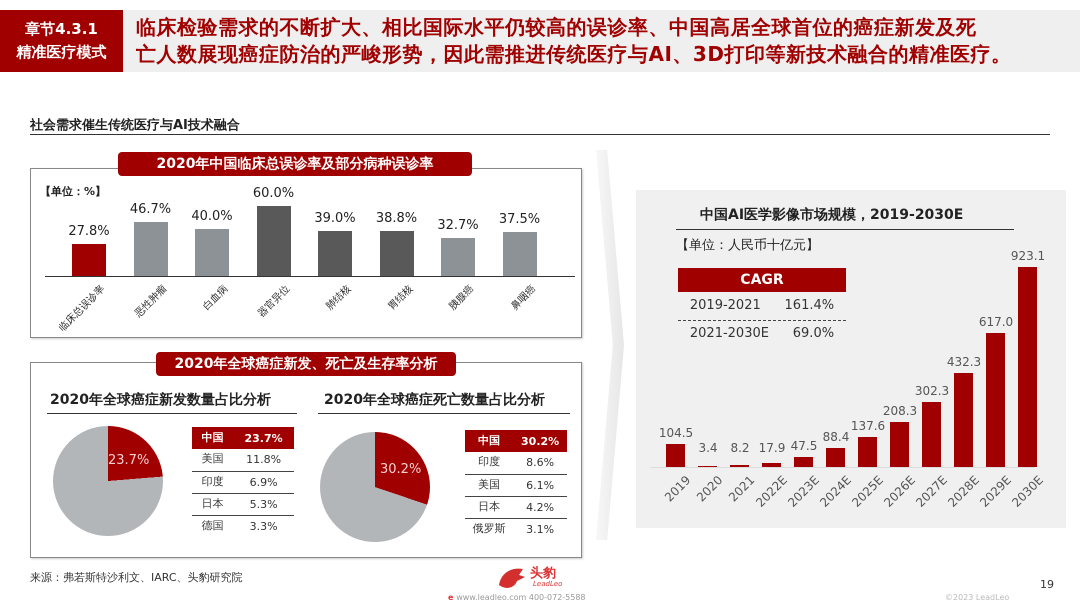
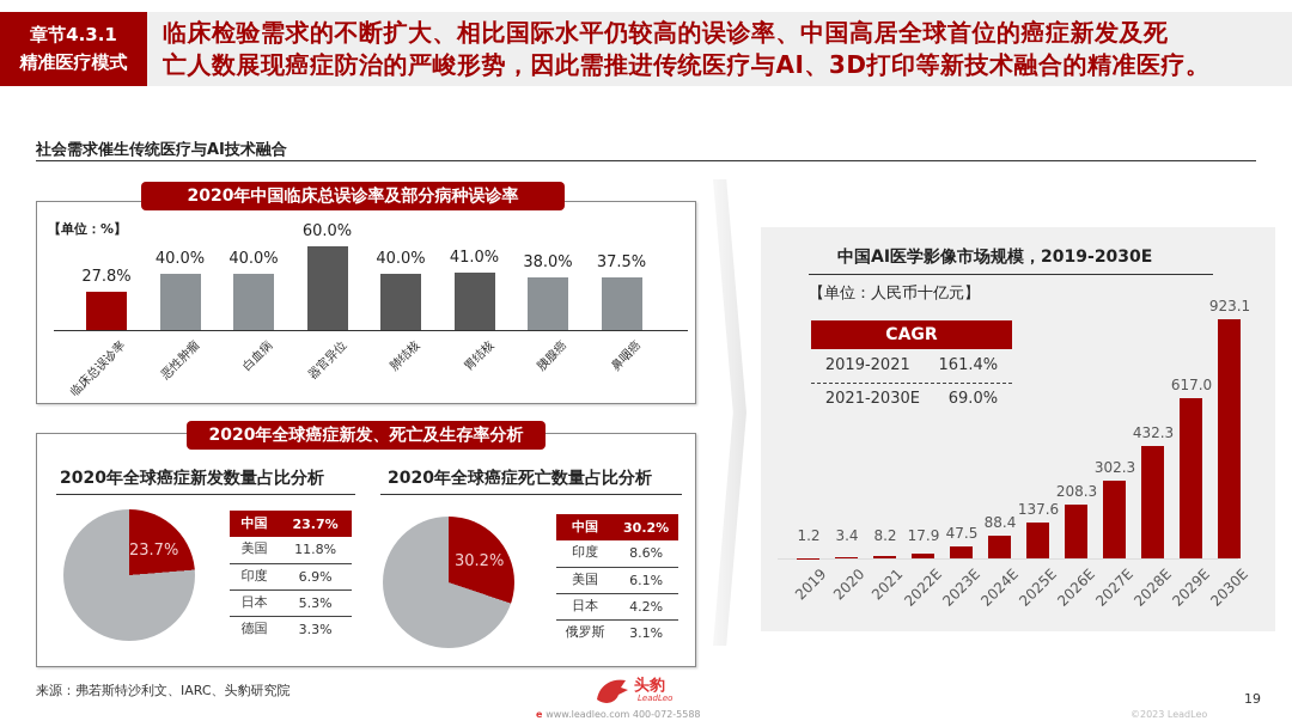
2020年中国临床总误诊率及部分病种误诊率/恶性肿瘤: 46.7% -> 40.0%
2020年中国临床总误诊率及部分病种误诊率/肺结核: 39.0% -> 40.0%
2020年中国临床总误诊率及部分病种误诊率/胃结核: 38.8% -> 41.0%
2020年中国临床总误诊率及部分病种误诊率/胰腺癌: 32.7% -> 38.0%
中国AI医学影像市场规模，2019-2030E/2019: 104.5 -> 1.2
